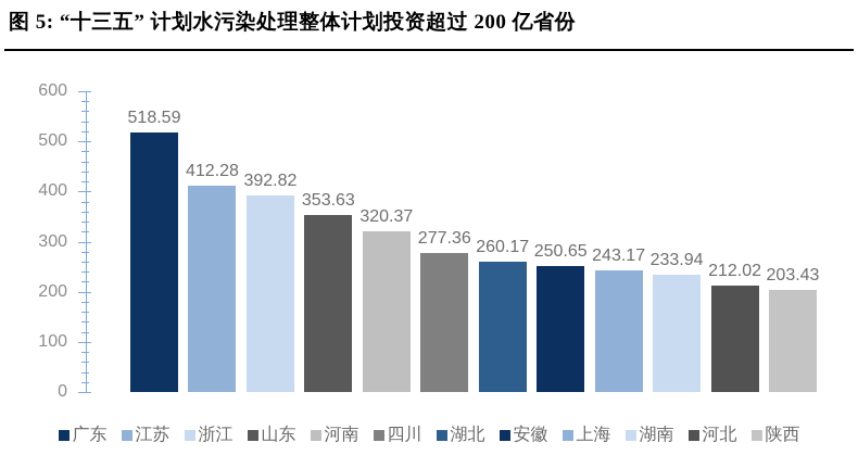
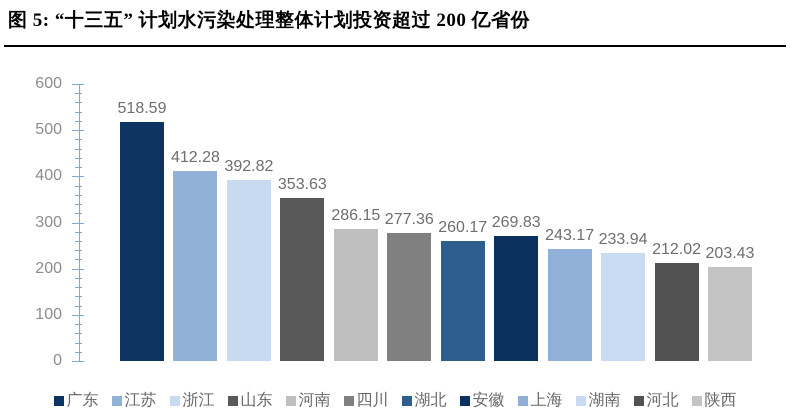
河南: 320.37 -> 286.15
安徽: 250.65 -> 269.83
